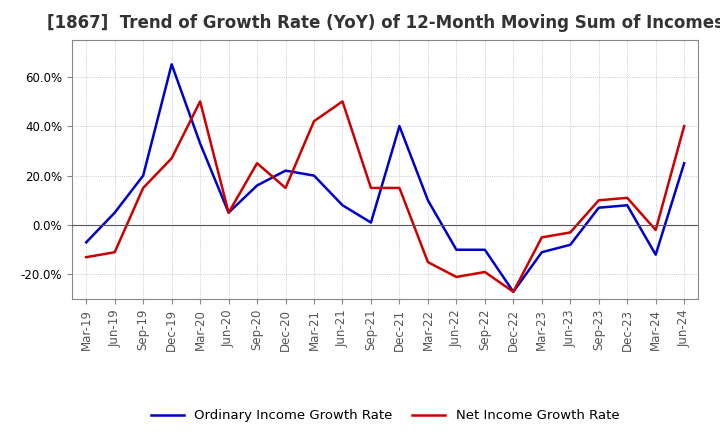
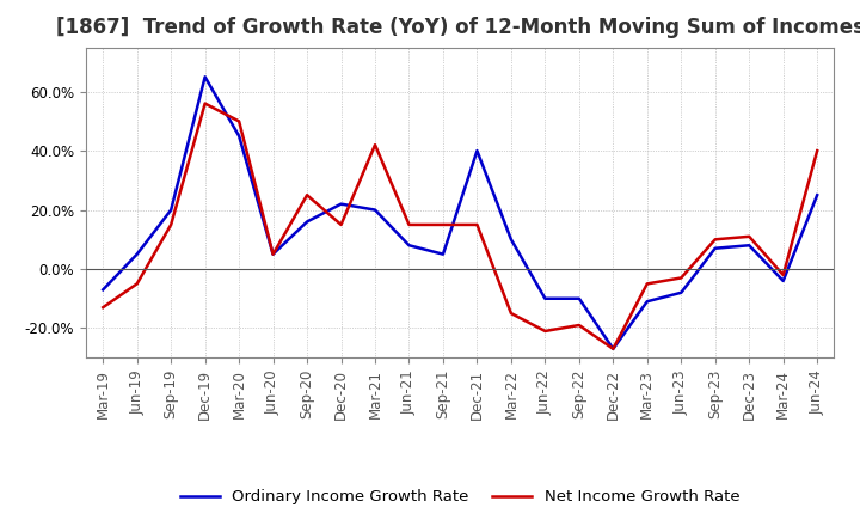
Net Income Growth Rate/Jun-19: -11% -> -5%
Net Income Growth Rate/Dec-19: 27% -> 56%
Ordinary Income Growth Rate/Mar-20: 33% -> 45%
Net Income Growth Rate/Jun-21: 50% -> 15%
Ordinary Income Growth Rate/Sep-21: 1% -> 5%
Ordinary Income Growth Rate/Mar-24: -12% -> -4%
